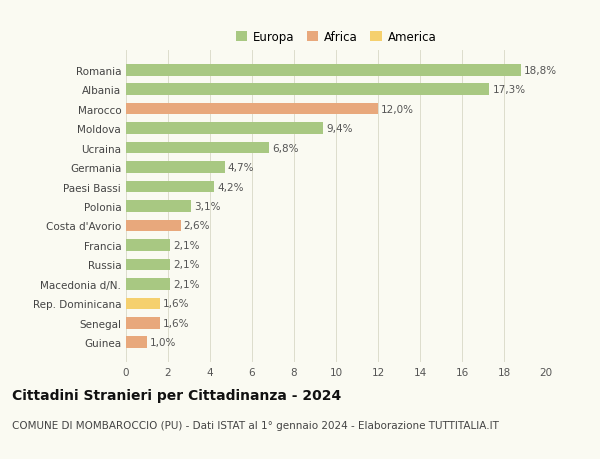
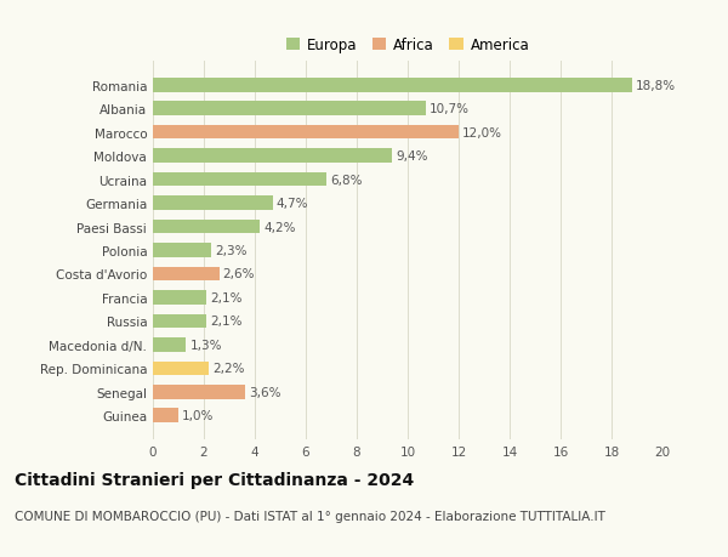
Albania: 17,3% -> 10,7%
Polonia: 3,1% -> 2,3%
Macedonia d/N.: 2,1% -> 1,3%
Rep. Dominicana: 1,6% -> 2,2%
Senegal: 1,6% -> 3,6%
